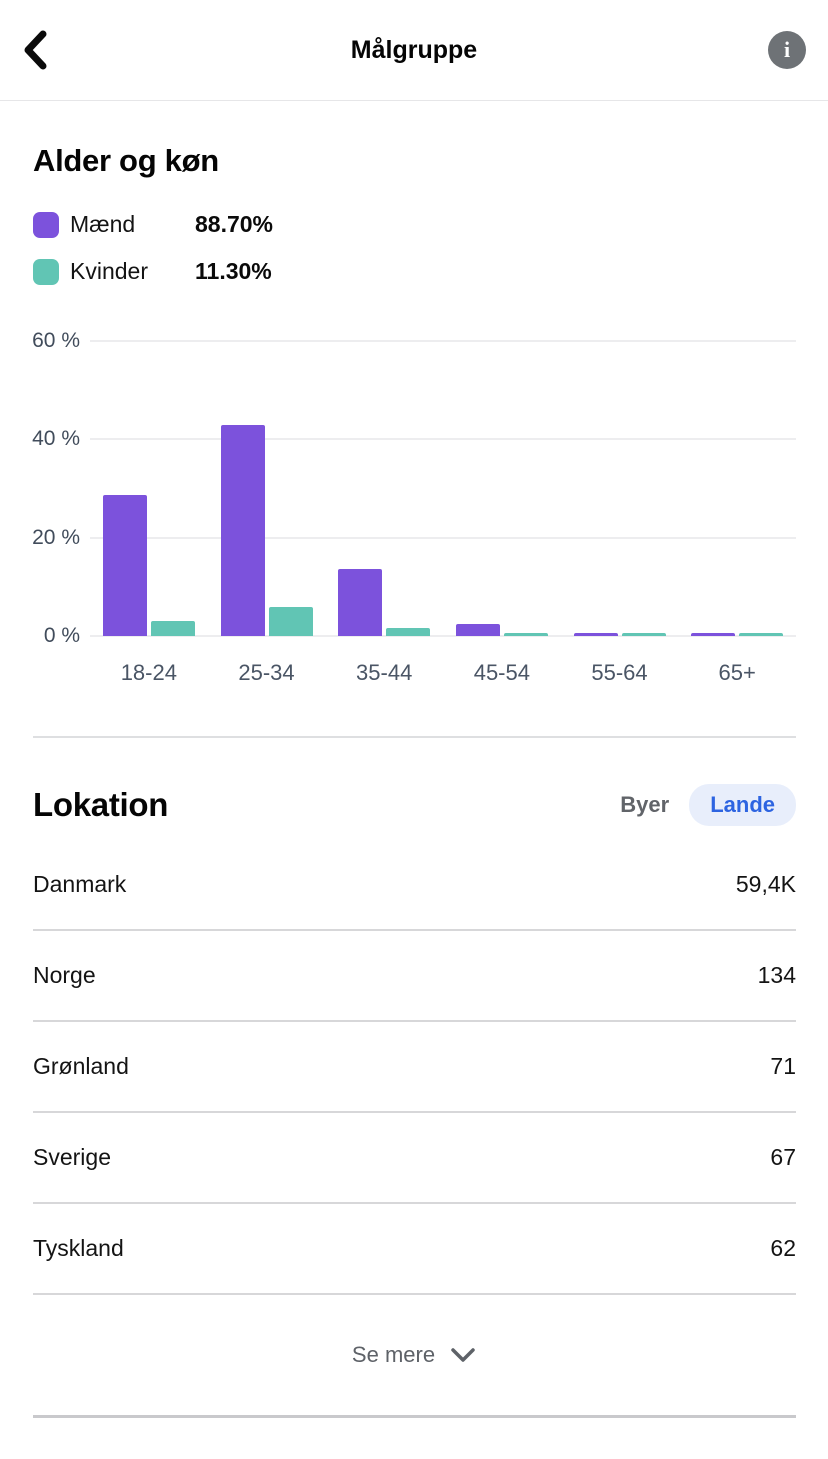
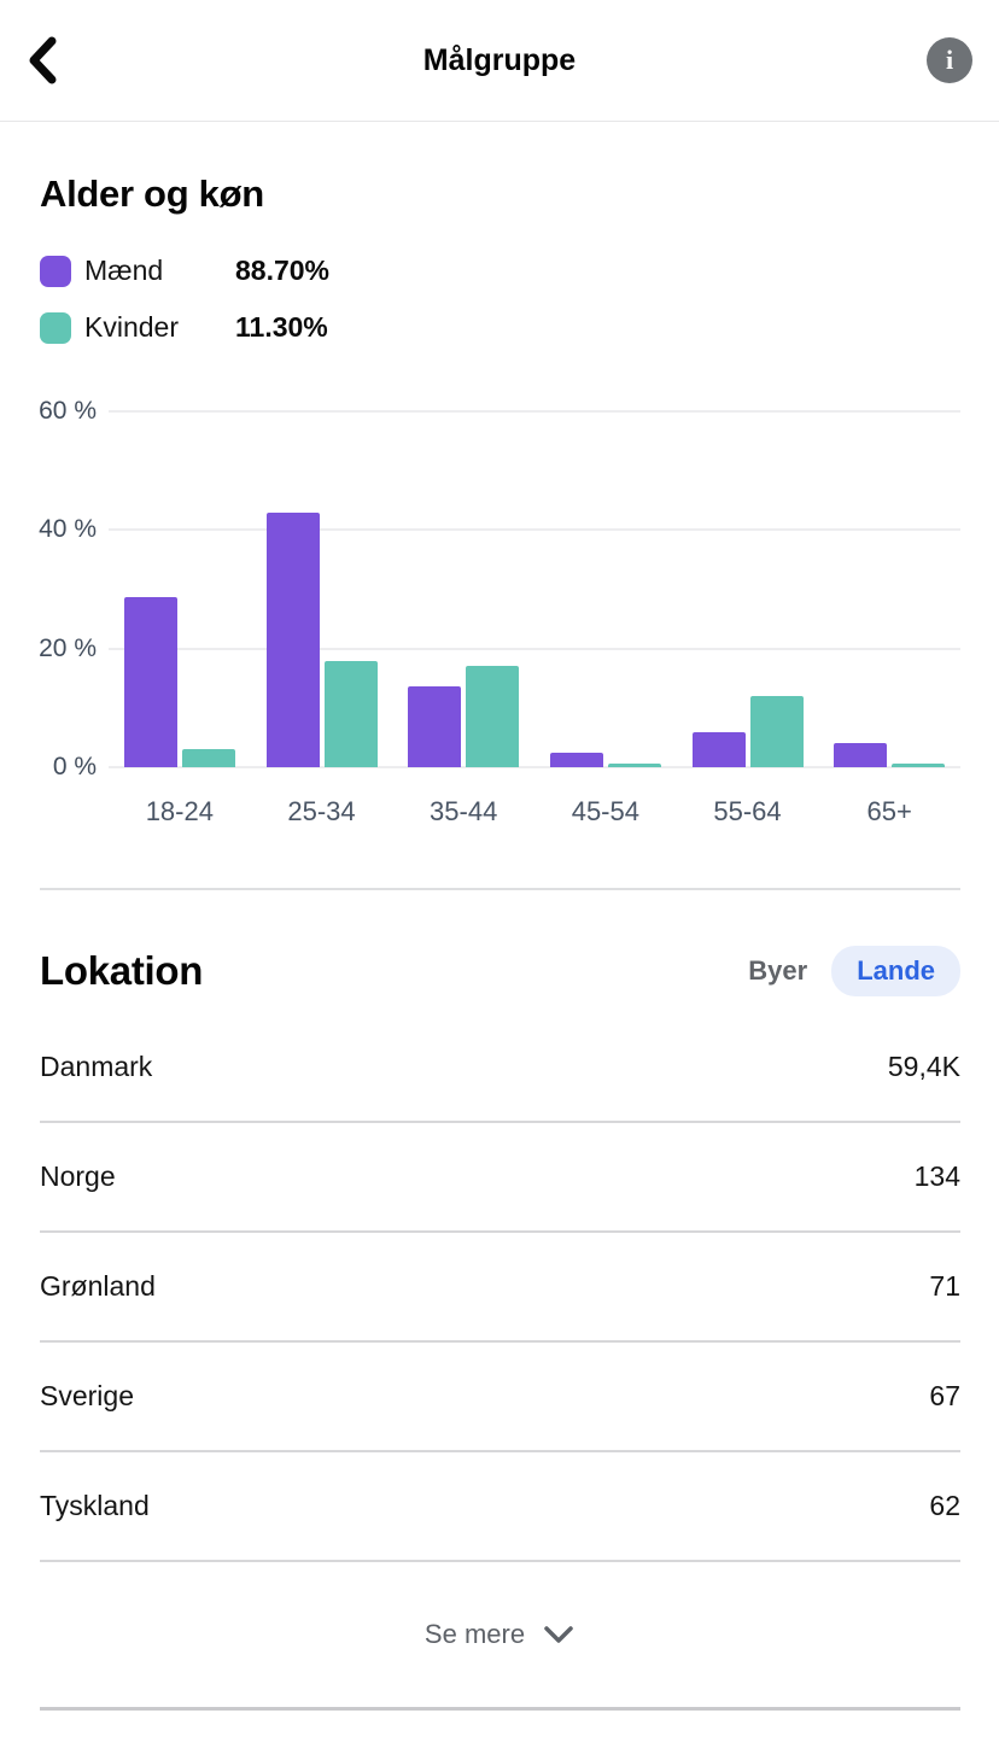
Kvinder/25-34: 6% -> 18%
Kvinder/35-44: 2% -> 17%
Mænd/55-64: 1% -> 6%
Kvinder/55-64: 1% -> 12%
Mænd/65+: 1% -> 4%
